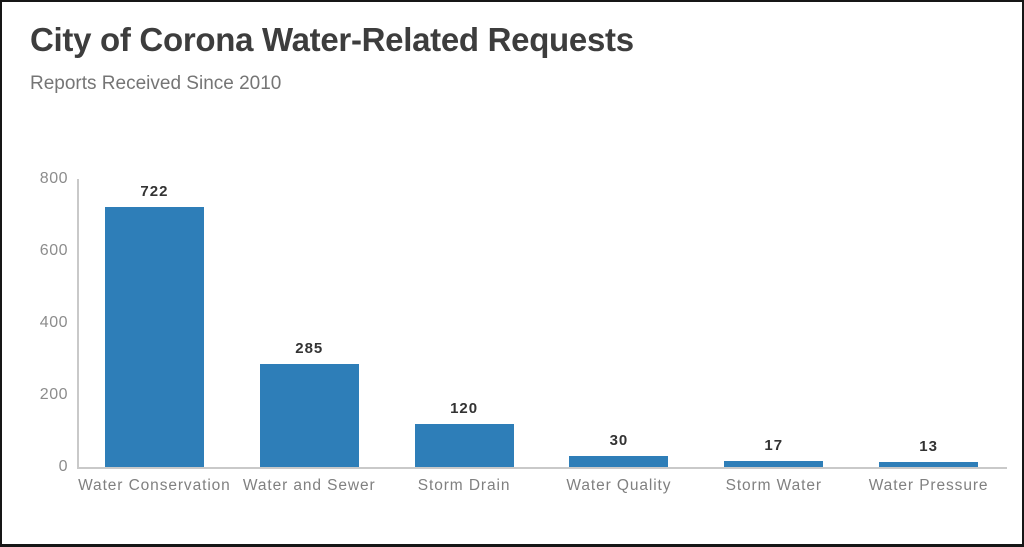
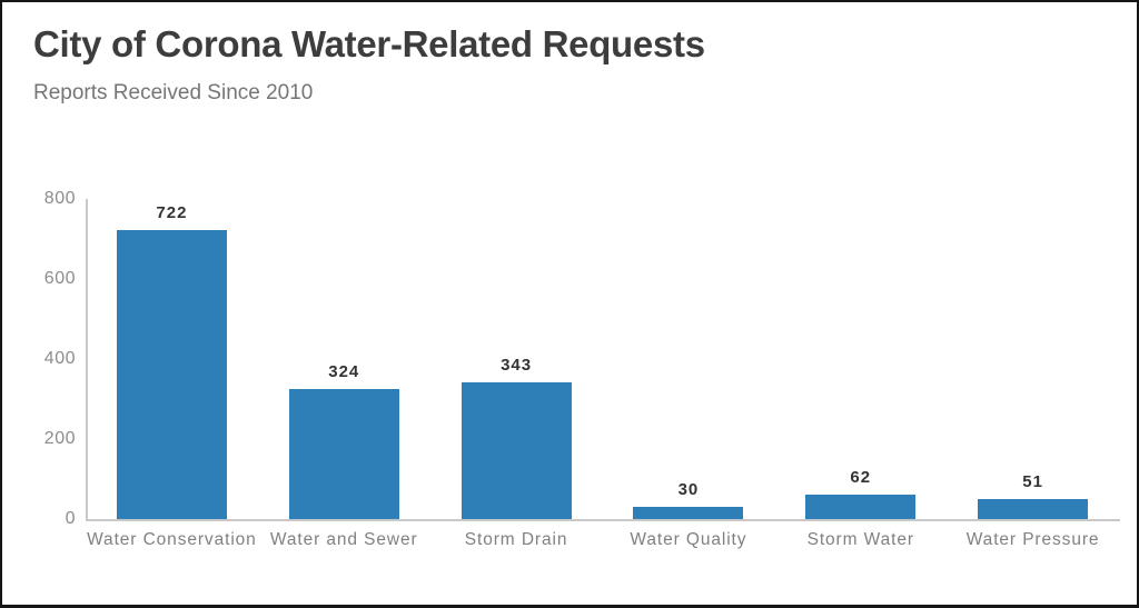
Water and Sewer: 285 -> 324
Storm Drain: 120 -> 343
Storm Water: 17 -> 62
Water Pressure: 13 -> 51
